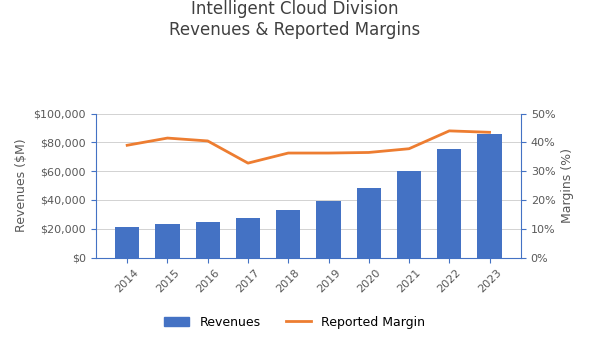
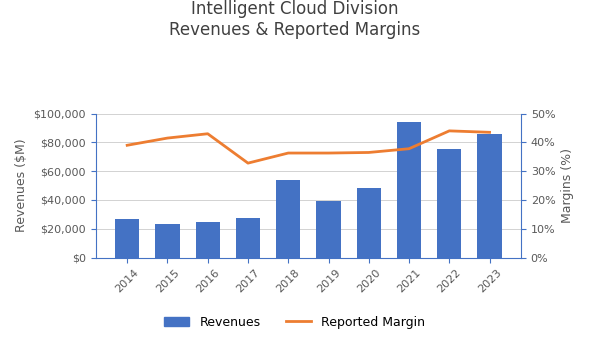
Revenues/2014: $21,000 -> $27,000
Reported Margin/2016: 40.5% -> 43.0%
Revenues/2018: $33,000 -> $54,000
Revenues/2021: $60,000 -> $94,000
